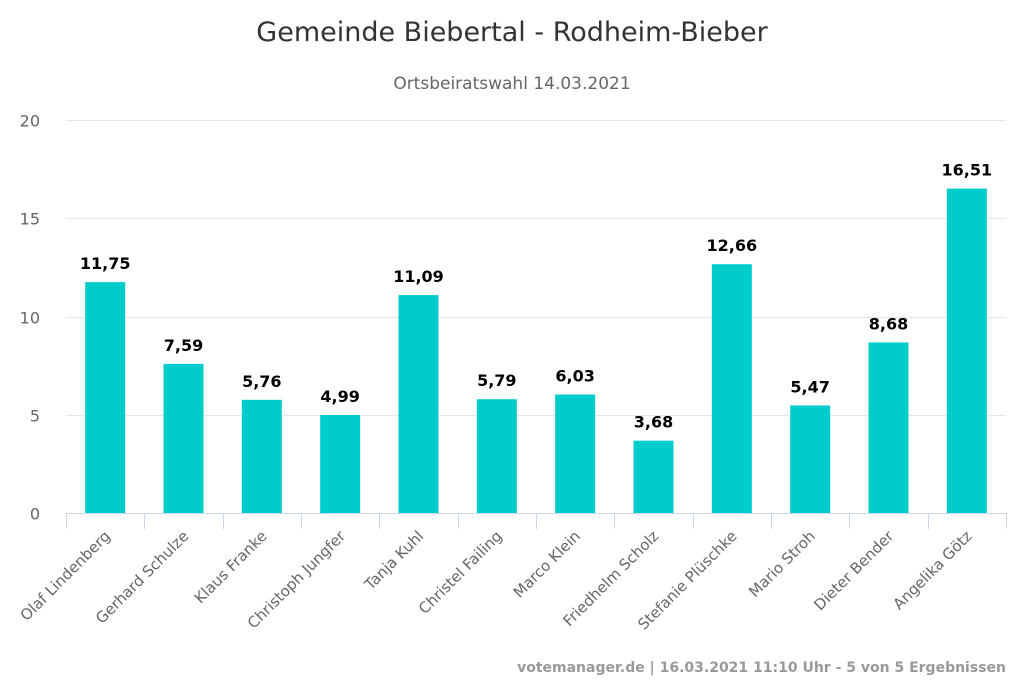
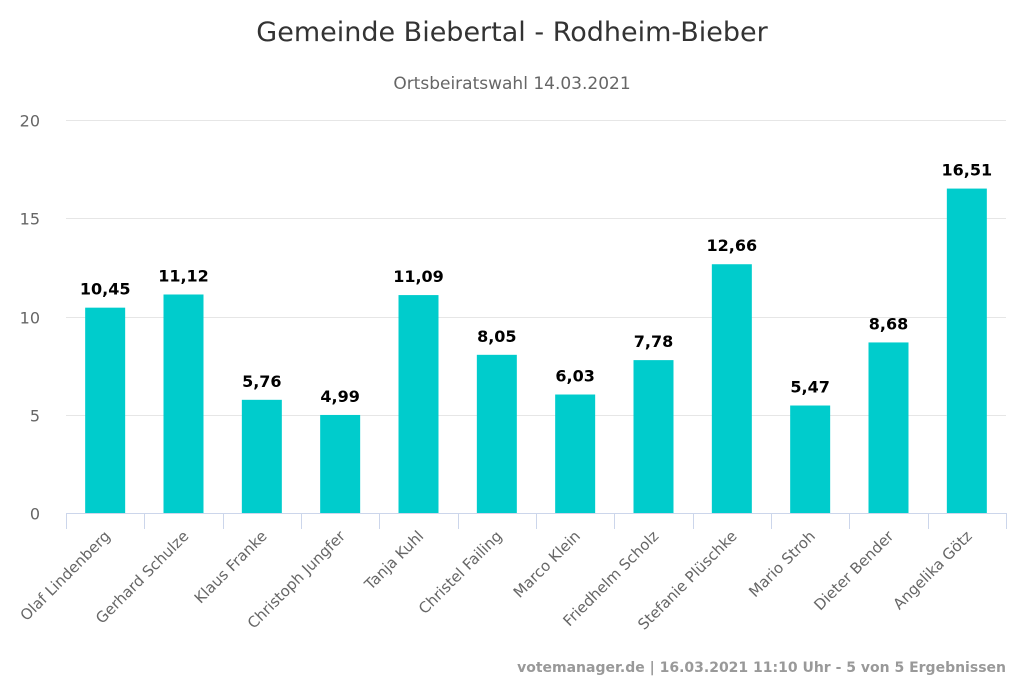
Olaf Lindenberg: 11,75 -> 10,45
Gerhard Schulze: 7,59 -> 11,12
Christel Failing: 5,79 -> 8,05
Friedhelm Scholz: 3,68 -> 7,78
